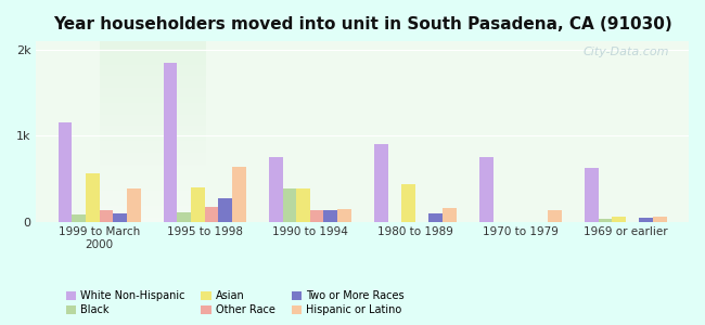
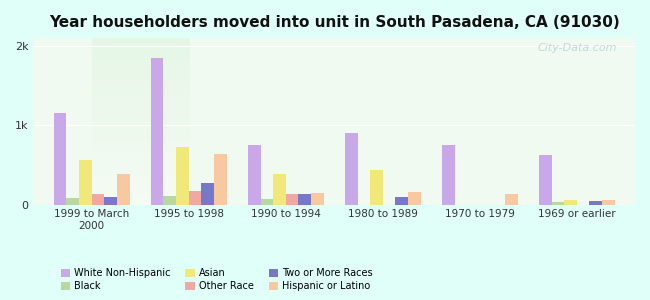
Asian/1995 to 1998: 0.40k -> 0.72k
Black/1990 to 1994: 0.38k -> 0.07k
